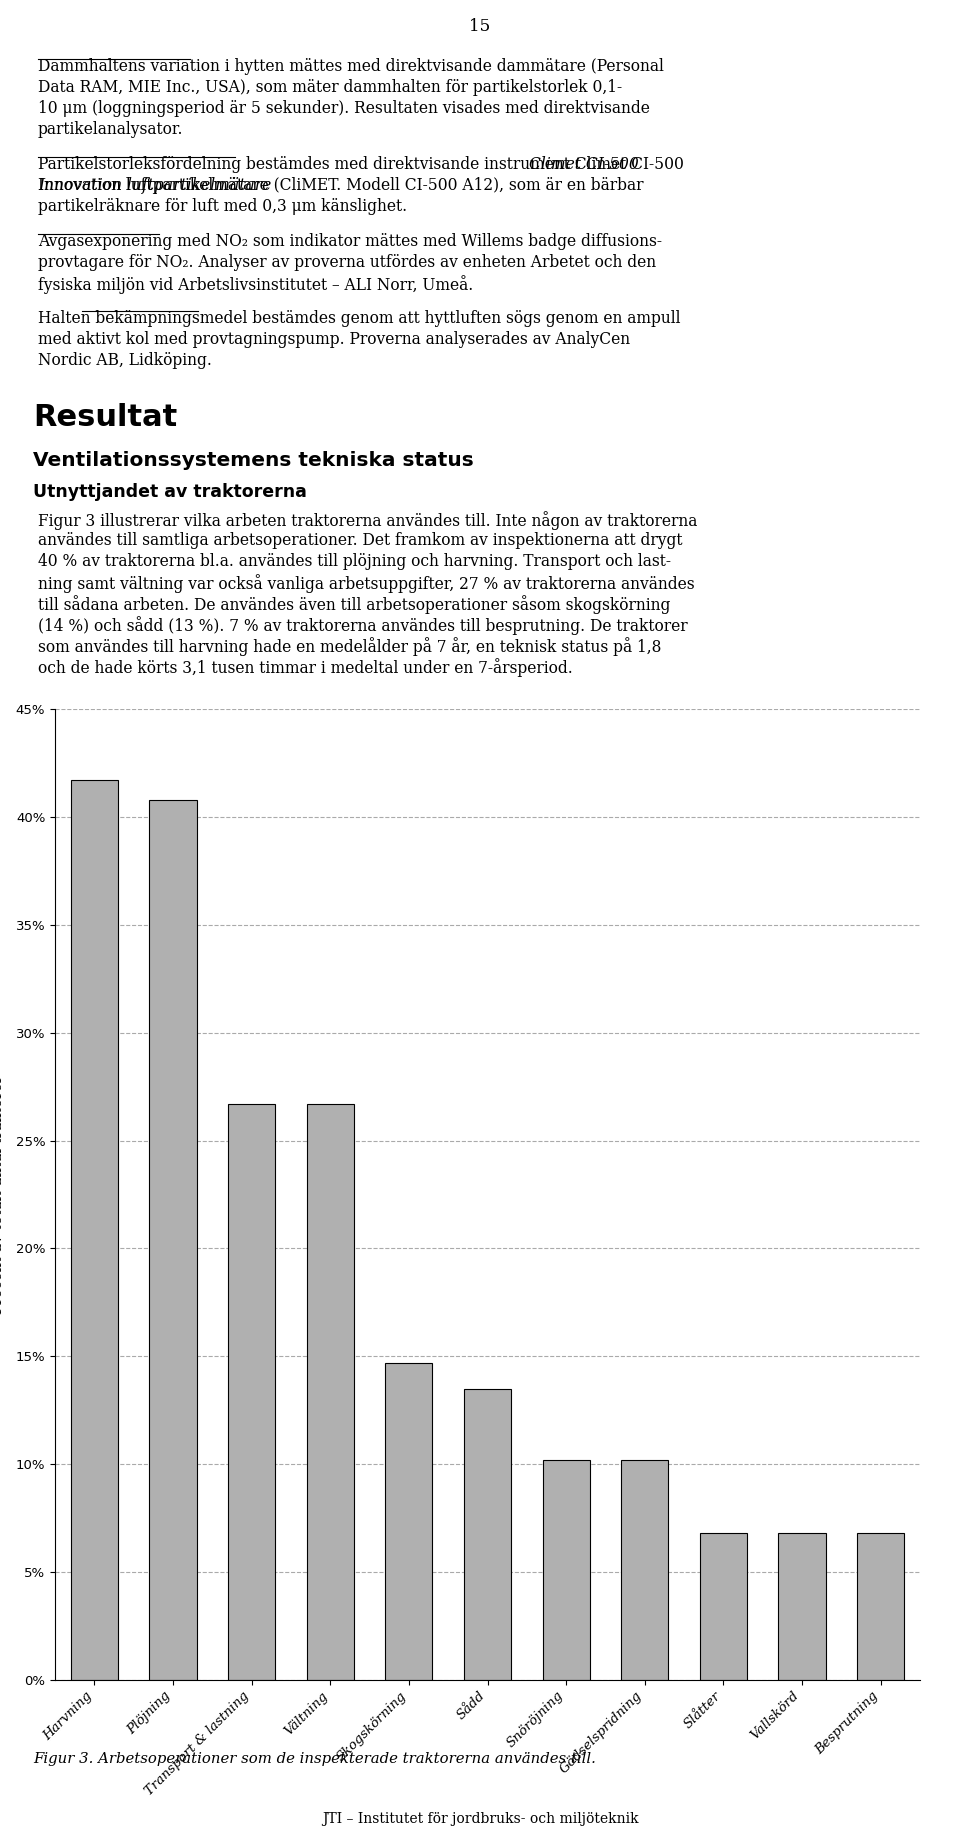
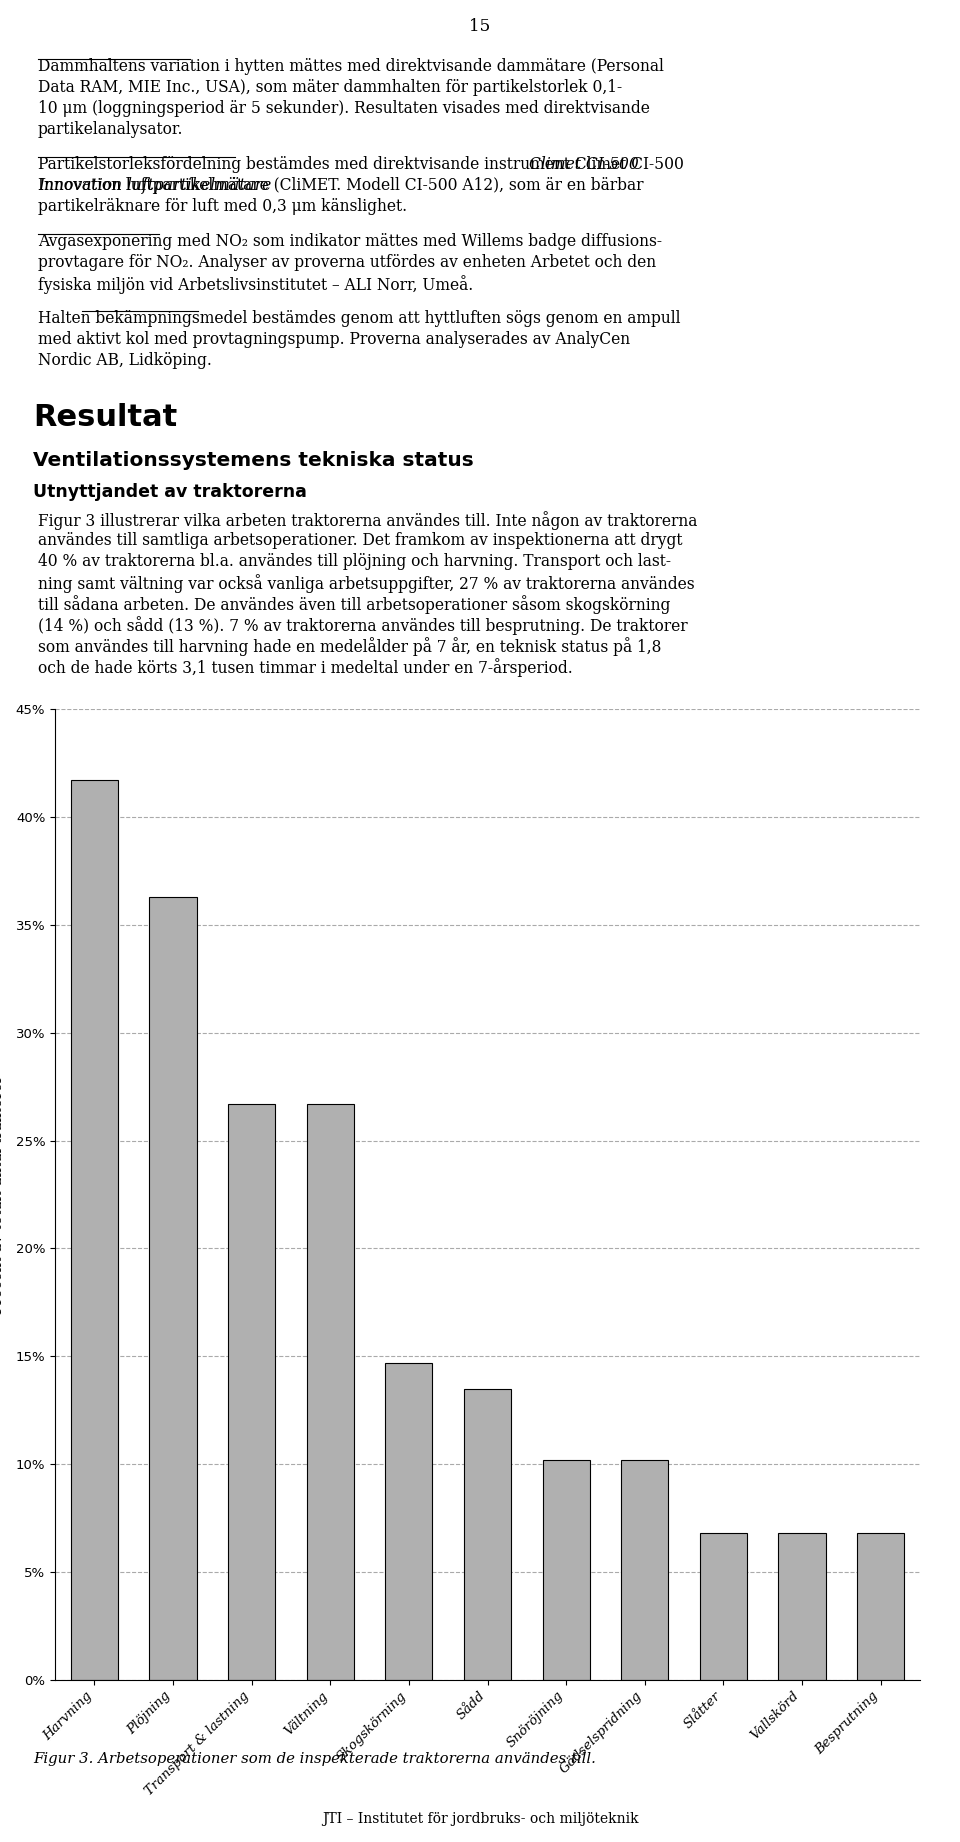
Plöjning: 40.8% -> 36.3%
